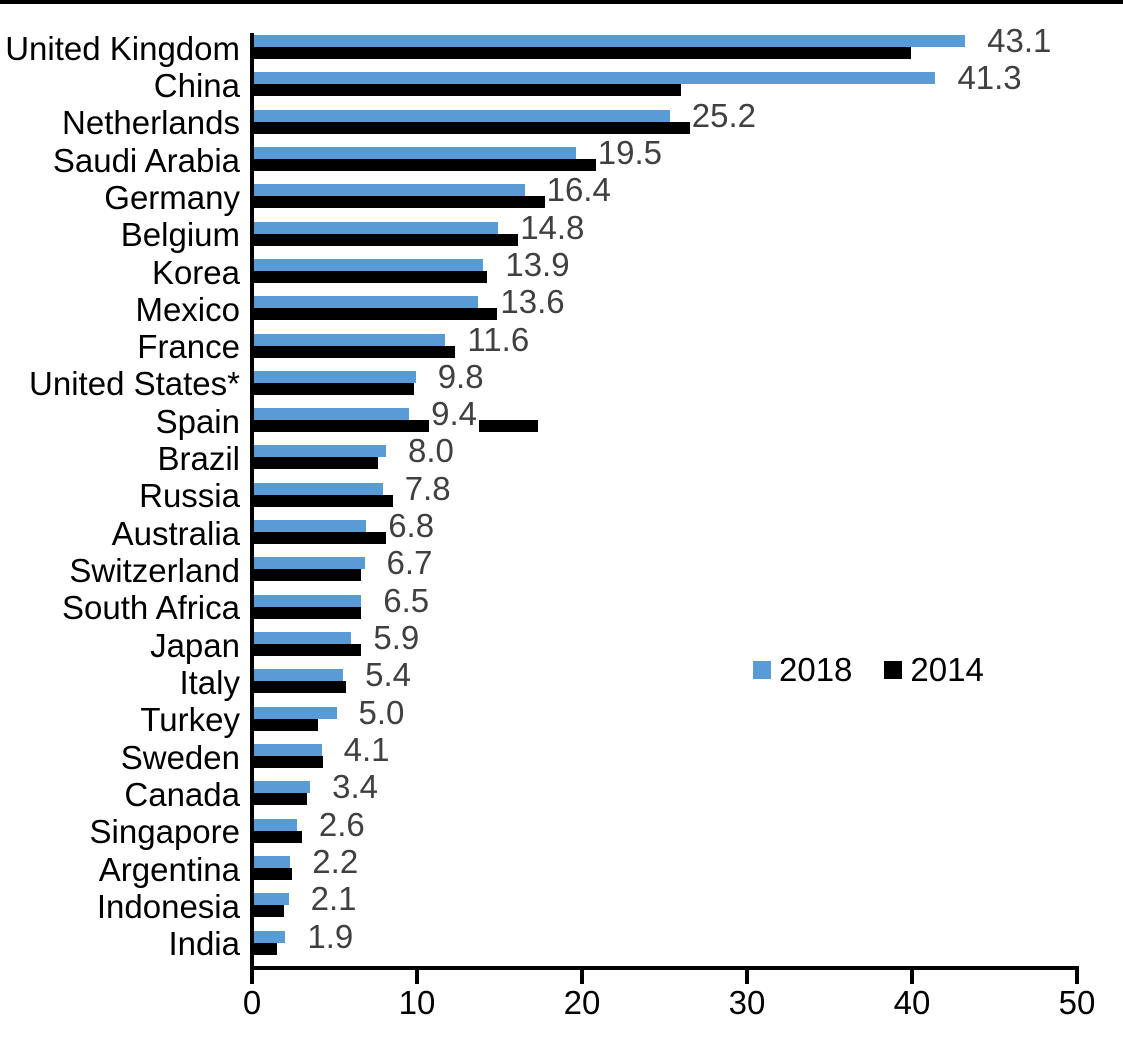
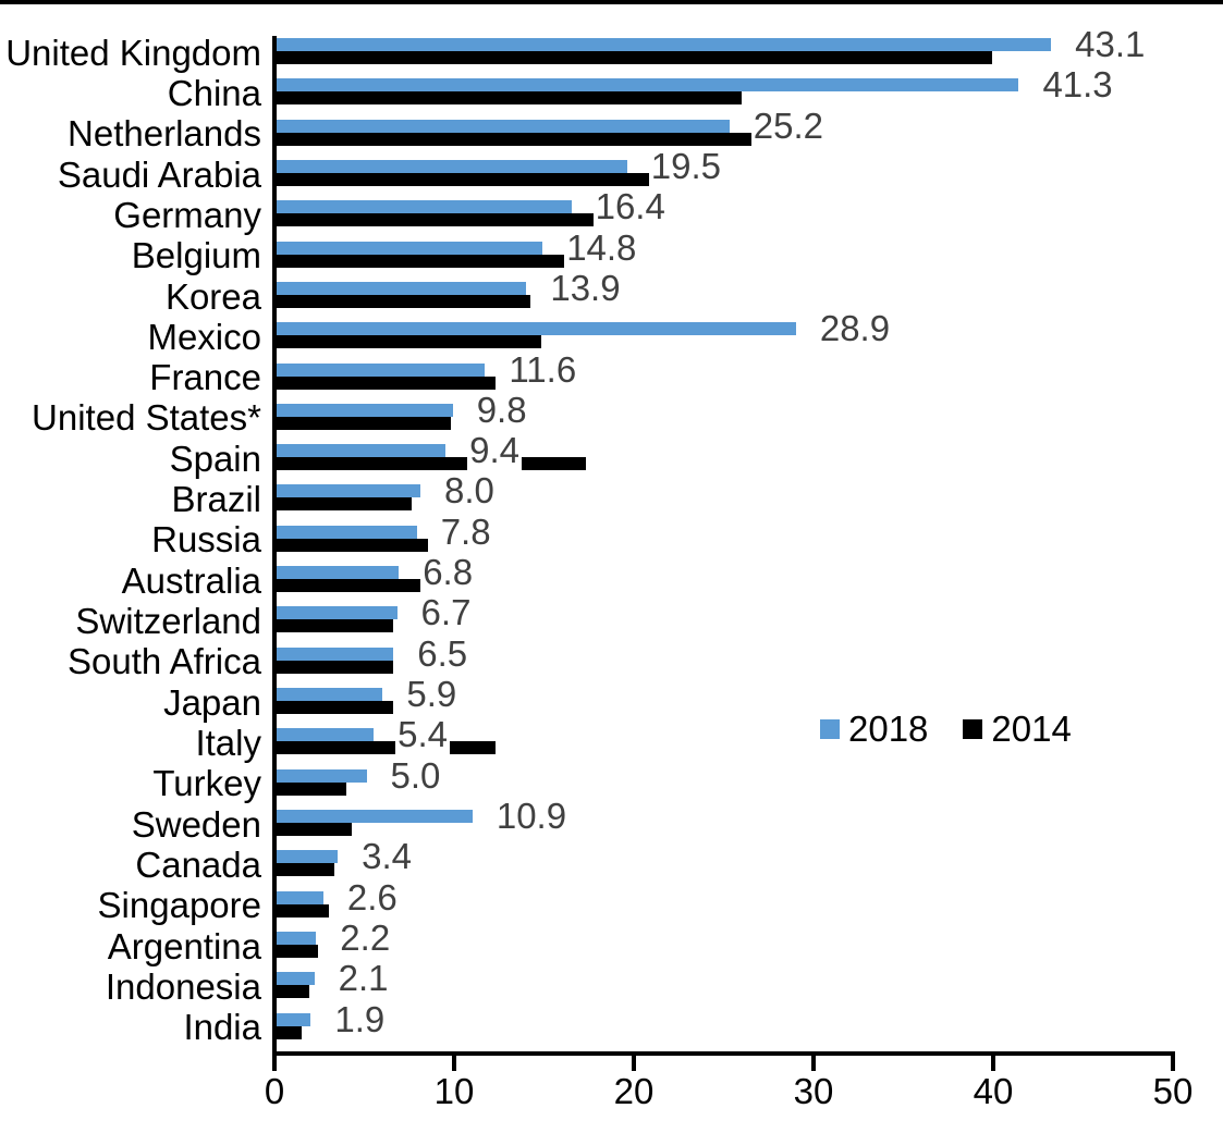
2018/Mexico: 13.6 -> 28.9
2014/Italy: 5.6 -> 12.2
2018/Sweden: 4.1 -> 10.9
